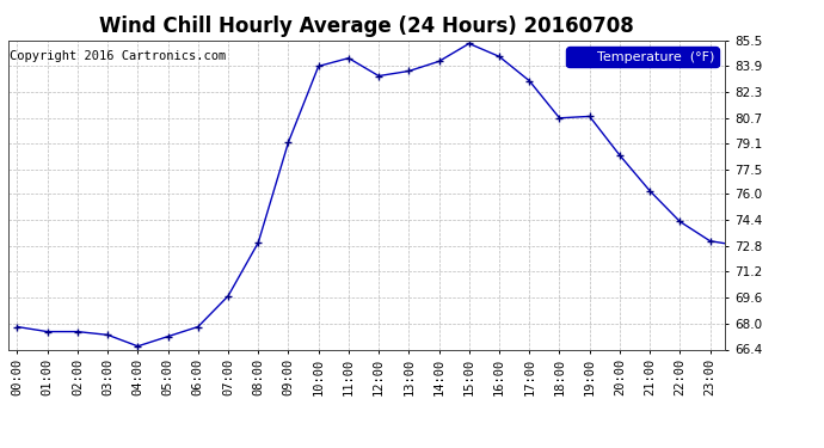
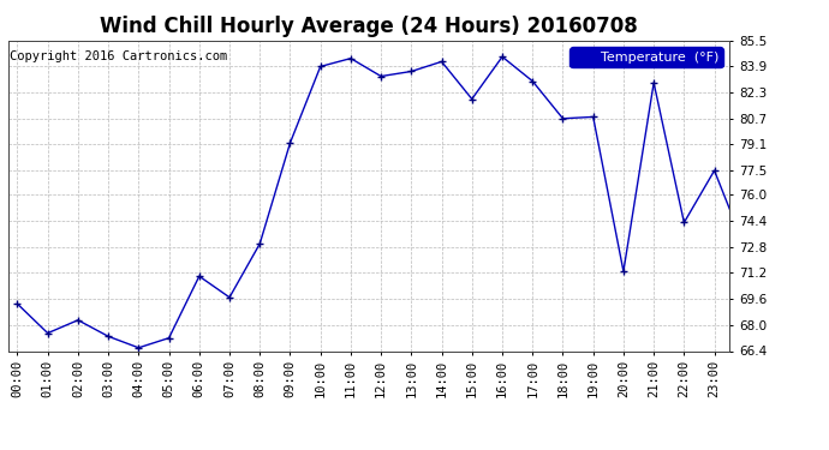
00:00: 67.8 -> 69.3
02:00: 67.5 -> 68.3
06:00: 67.8 -> 71.0
15:00: 85.3 -> 81.9
20:00: 78.4 -> 71.3
21:00: 76.2 -> 82.9
23:00: 73.1 -> 77.5
